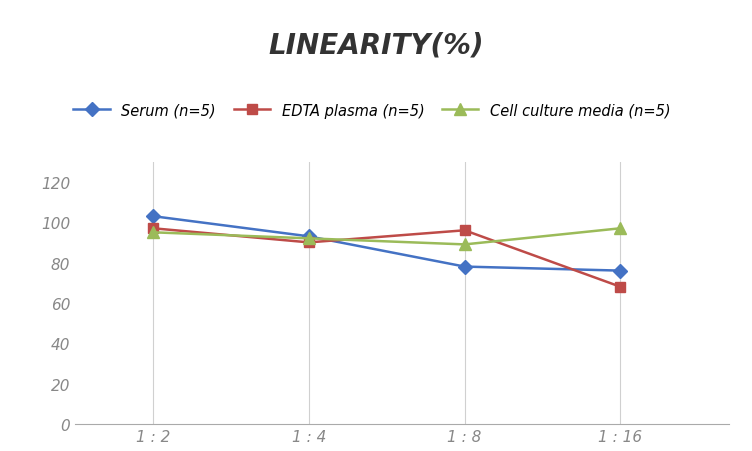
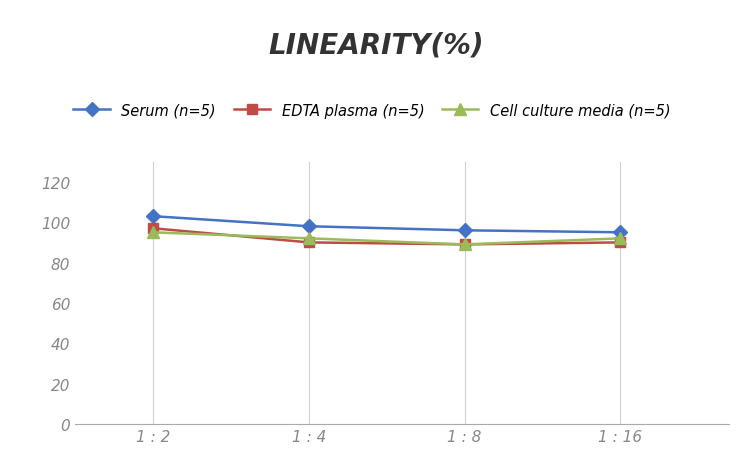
Serum (n=5)/1 : 4: 93 -> 98
Serum (n=5)/1 : 8: 78 -> 96
EDTA plasma (n=5)/1 : 8: 96 -> 89
Serum (n=5)/1 : 16: 76 -> 95
EDTA plasma (n=5)/1 : 16: 68 -> 90
Cell culture media (n=5)/1 : 16: 97 -> 92
